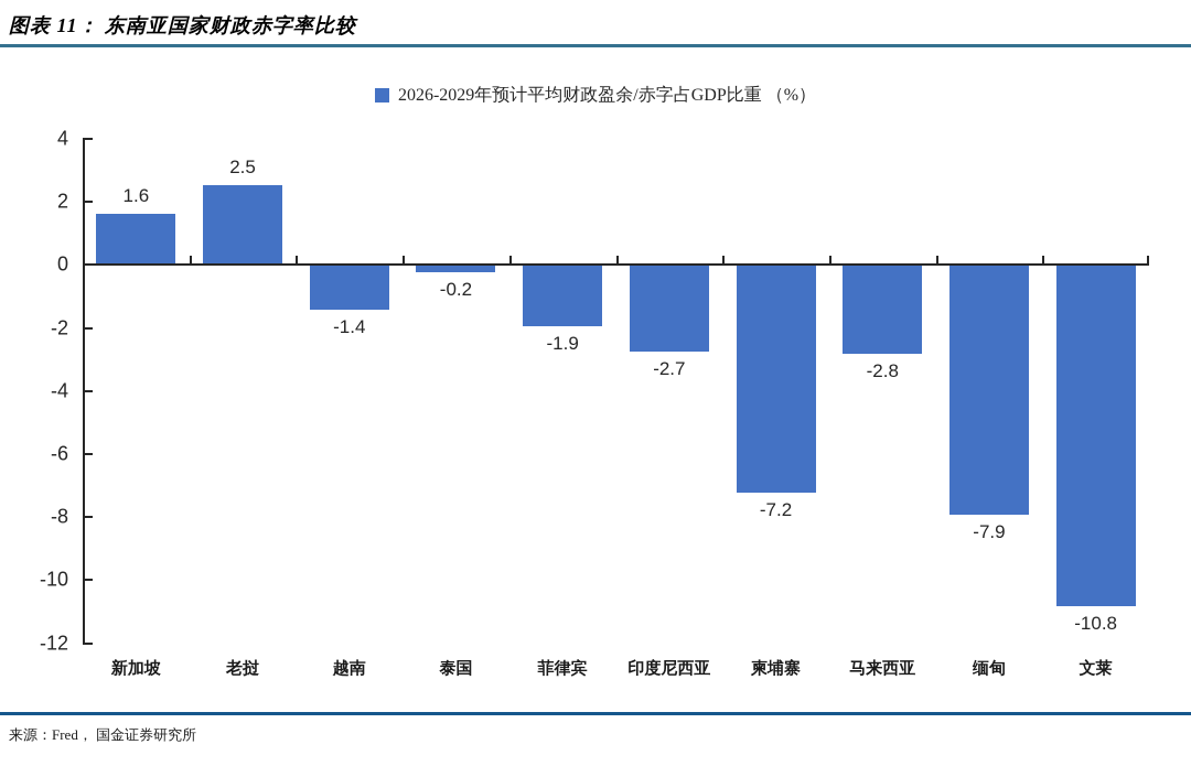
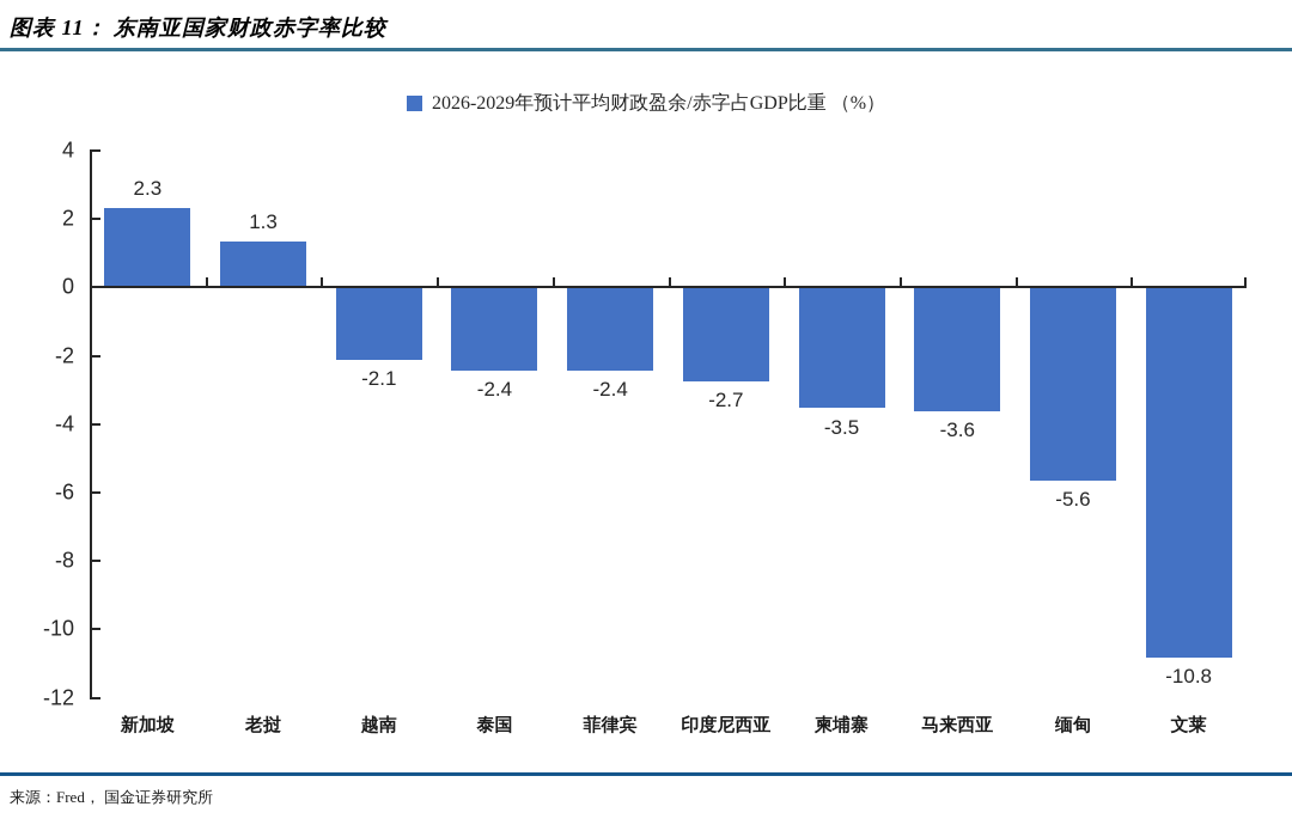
新加坡: 1.6 -> 2.3
老挝: 2.5 -> 1.3
越南: -1.4 -> -2.1
泰国: -0.2 -> -2.4
菲律宾: -1.9 -> -2.4
柬埔寨: -7.2 -> -3.5
马来西亚: -2.8 -> -3.6
缅甸: -7.9 -> -5.6
